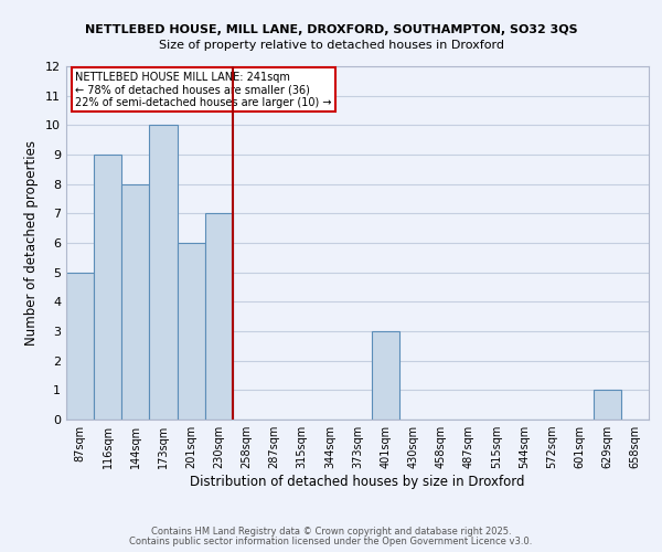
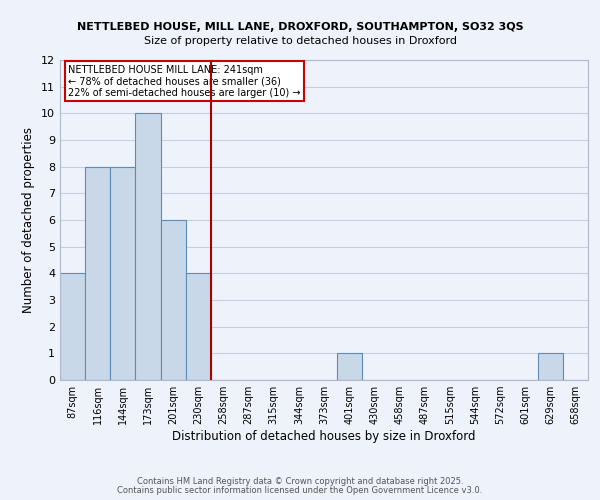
87sqm: 5 -> 4
116sqm: 9 -> 8
230sqm: 7 -> 4
401sqm: 3 -> 1
